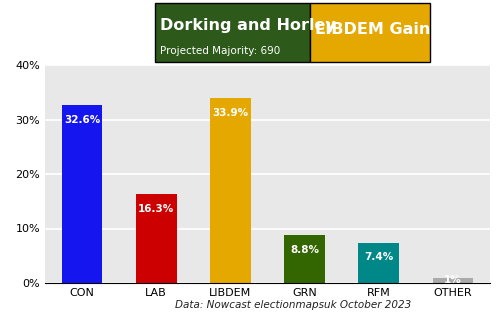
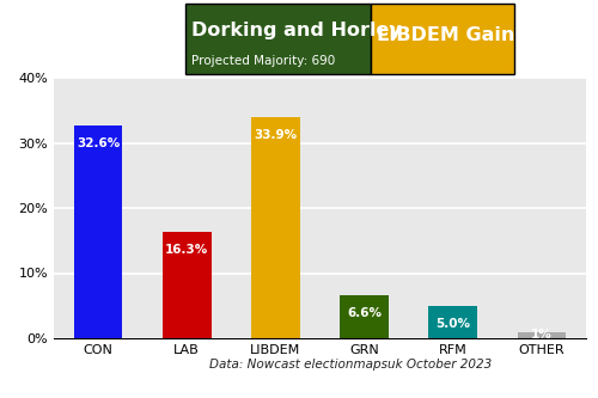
GRN: 8.8% -> 6.6%
RFM: 7.4% -> 5.0%
